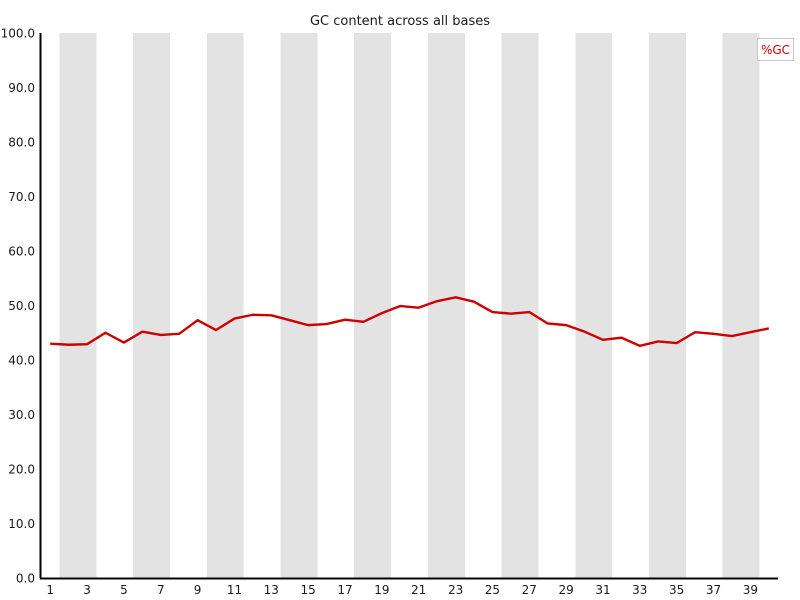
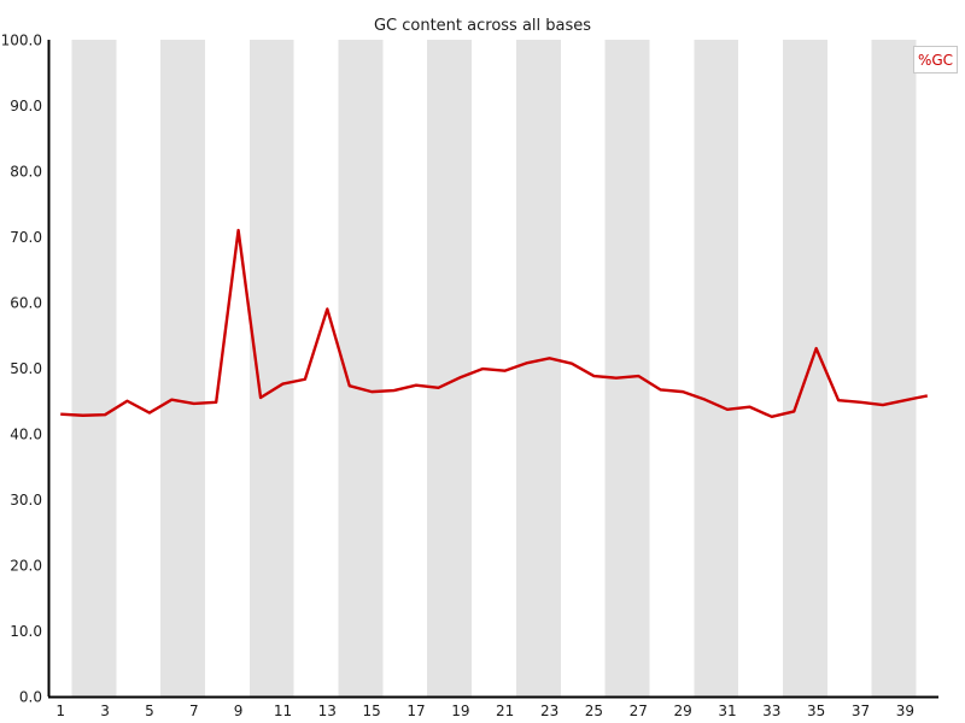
9: 47 -> 71
13: 48 -> 59
35: 43 -> 53
